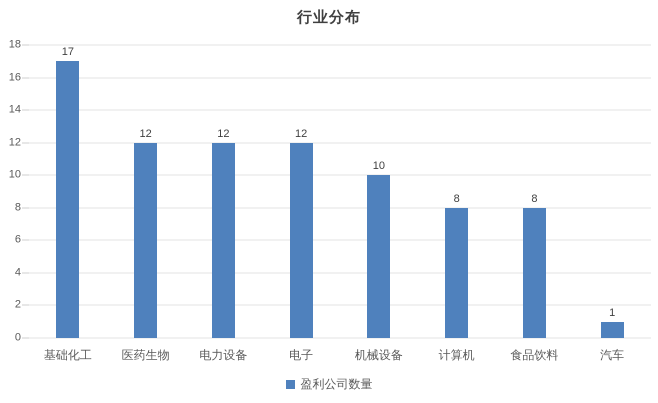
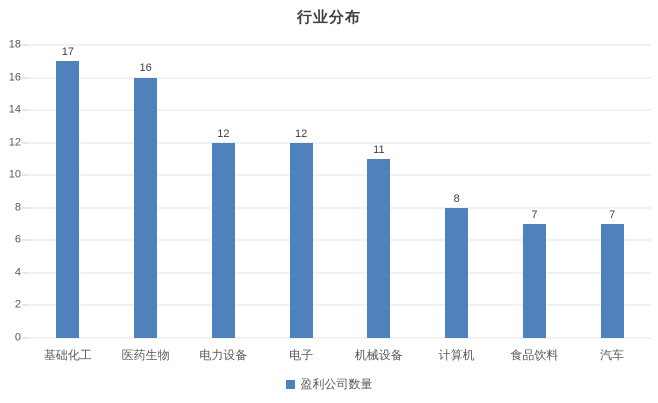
医药生物: 12 -> 16
机械设备: 10 -> 11
食品饮料: 8 -> 7
汽车: 1 -> 7
